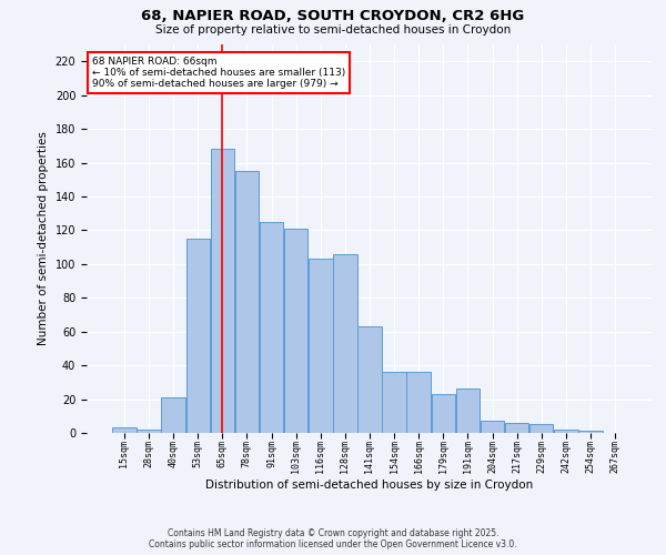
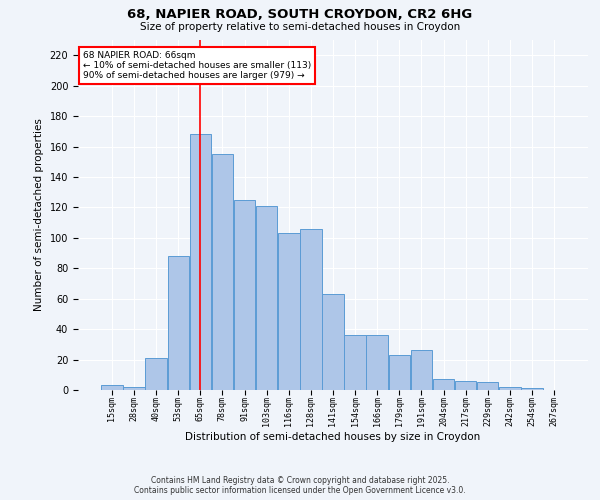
53sqm: 115 -> 88
